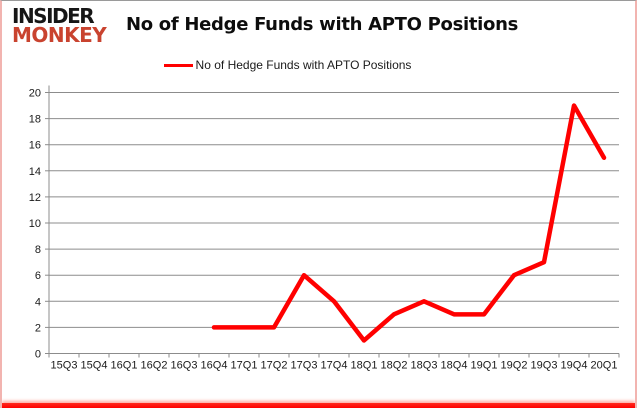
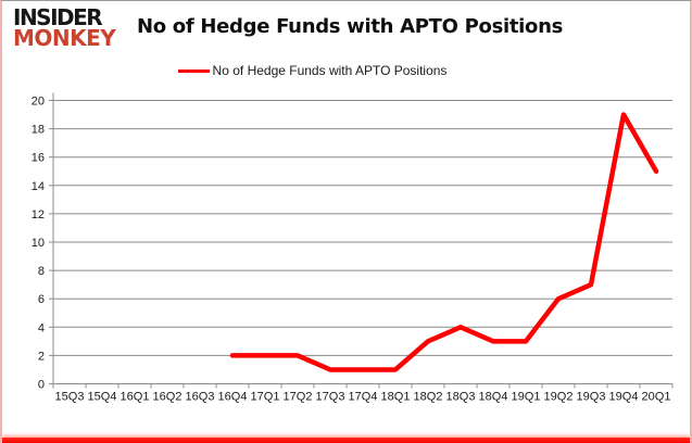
17Q3: 6 -> 1
17Q4: 4 -> 1
